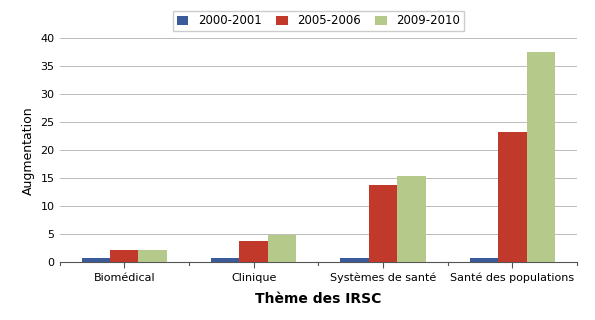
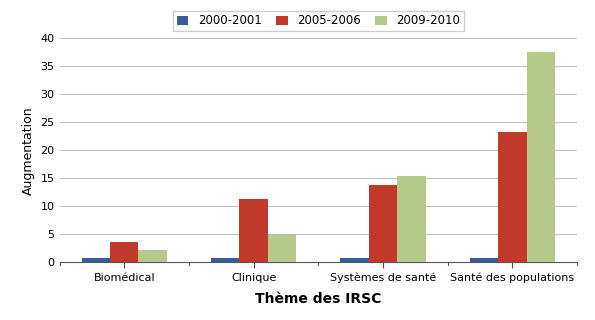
2005-2006/Biomédical: 2.3 -> 3.6
2005-2006/Clinique: 3.8 -> 11.4
